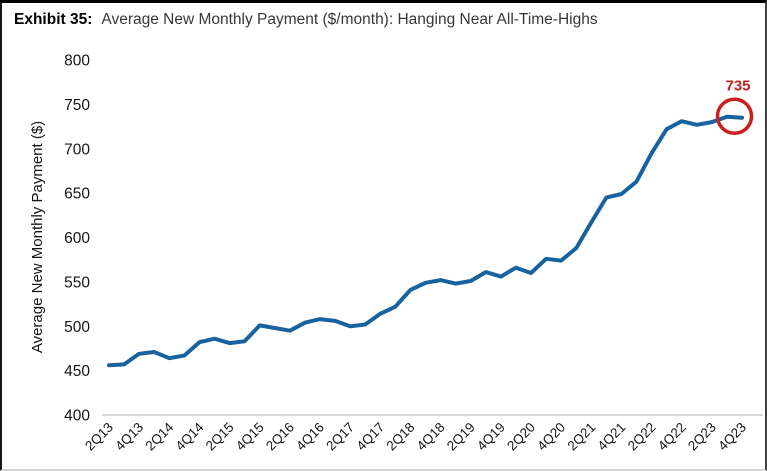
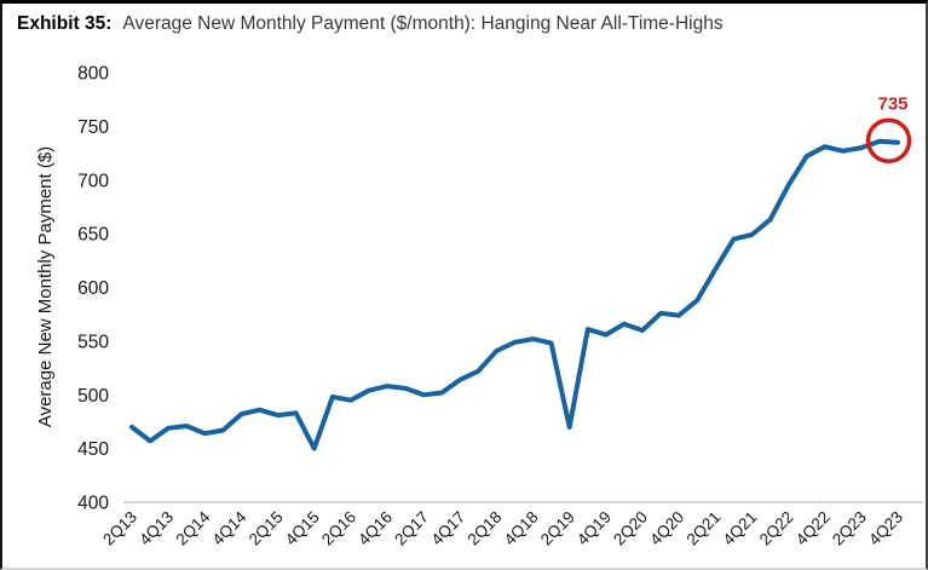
2Q13: 460 -> 470
4Q15: 500 -> 450
2Q19: 550 -> 470
